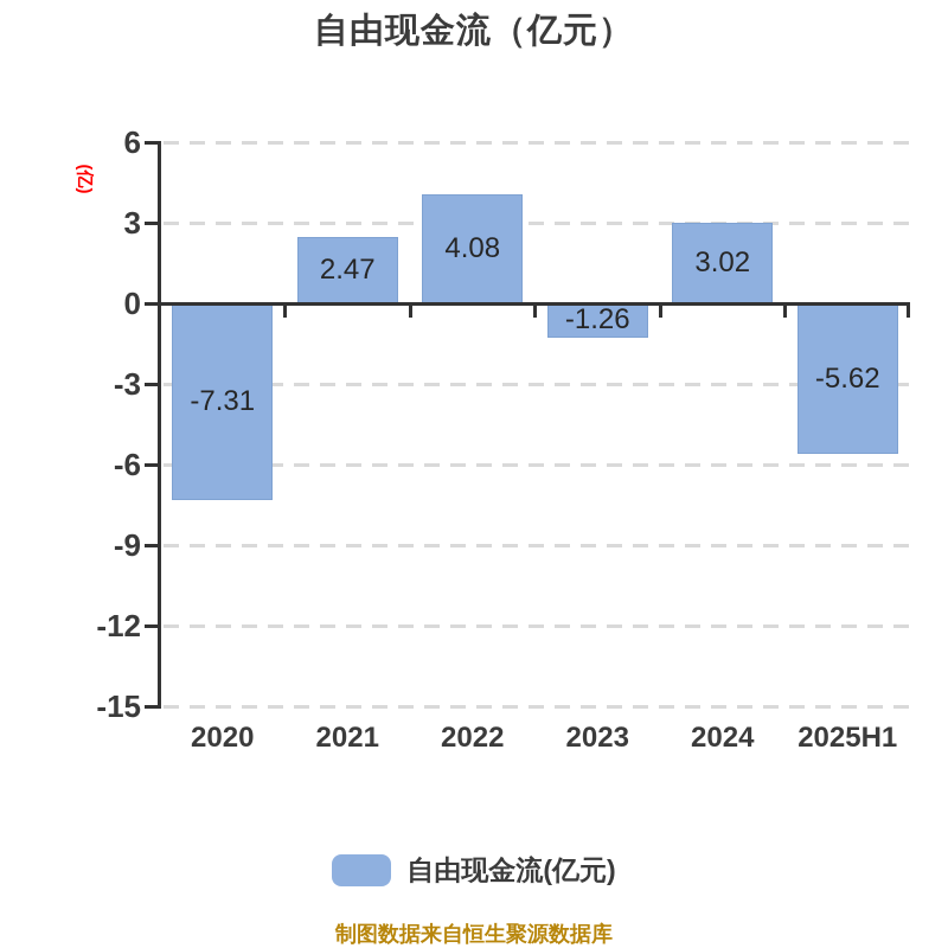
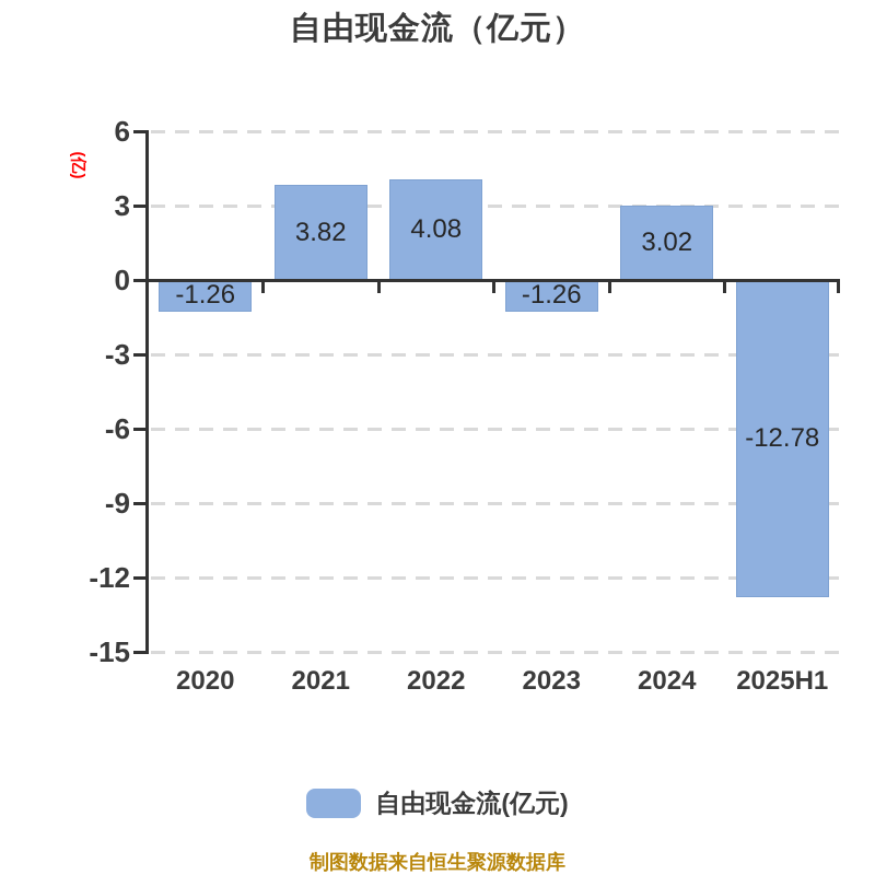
2020: -7.31 -> -1.26
2021: 2.47 -> 3.82
2025H1: -5.62 -> -12.78
